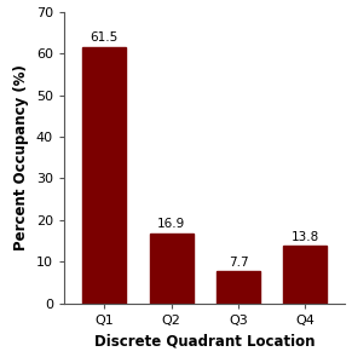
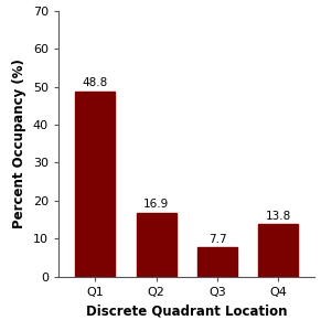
Q1: 61.5 -> 48.8
